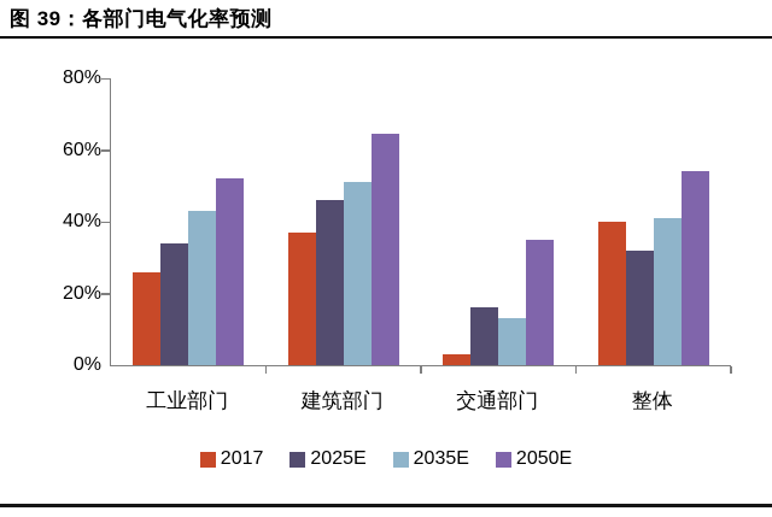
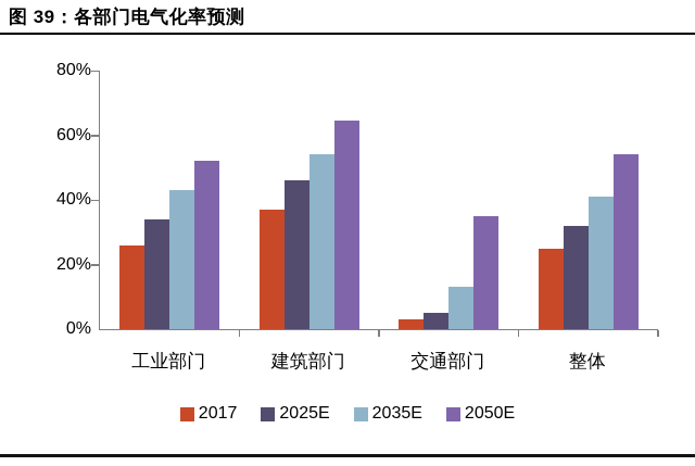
2035E/建筑部门: 51% -> 54%
2025E/交通部门: 16% -> 5%
2017/整体: 40% -> 25%
